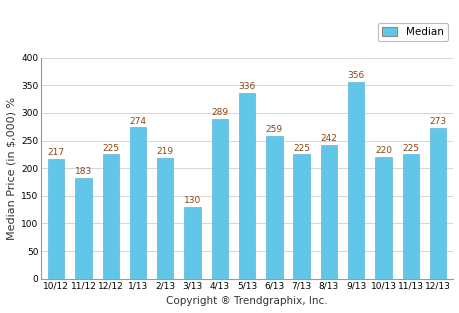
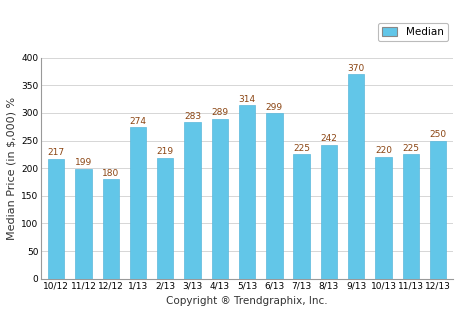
11/12: 183 -> 199
12/12: 225 -> 180
3/13: 130 -> 283
5/13: 336 -> 314
6/13: 259 -> 299
9/13: 356 -> 370
12/13: 273 -> 250
